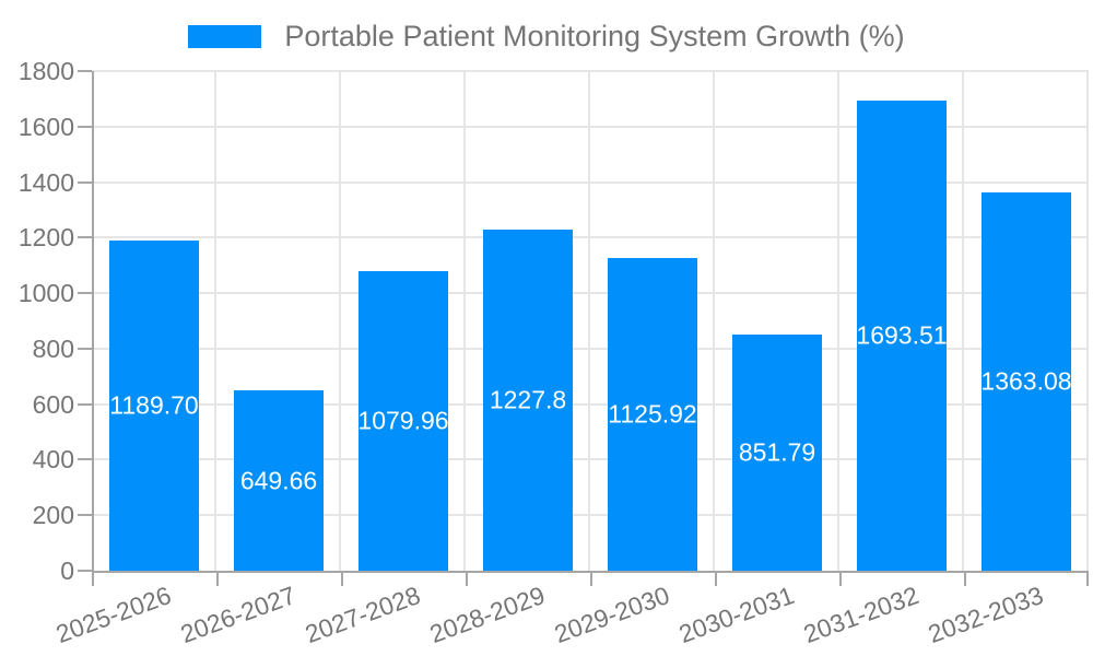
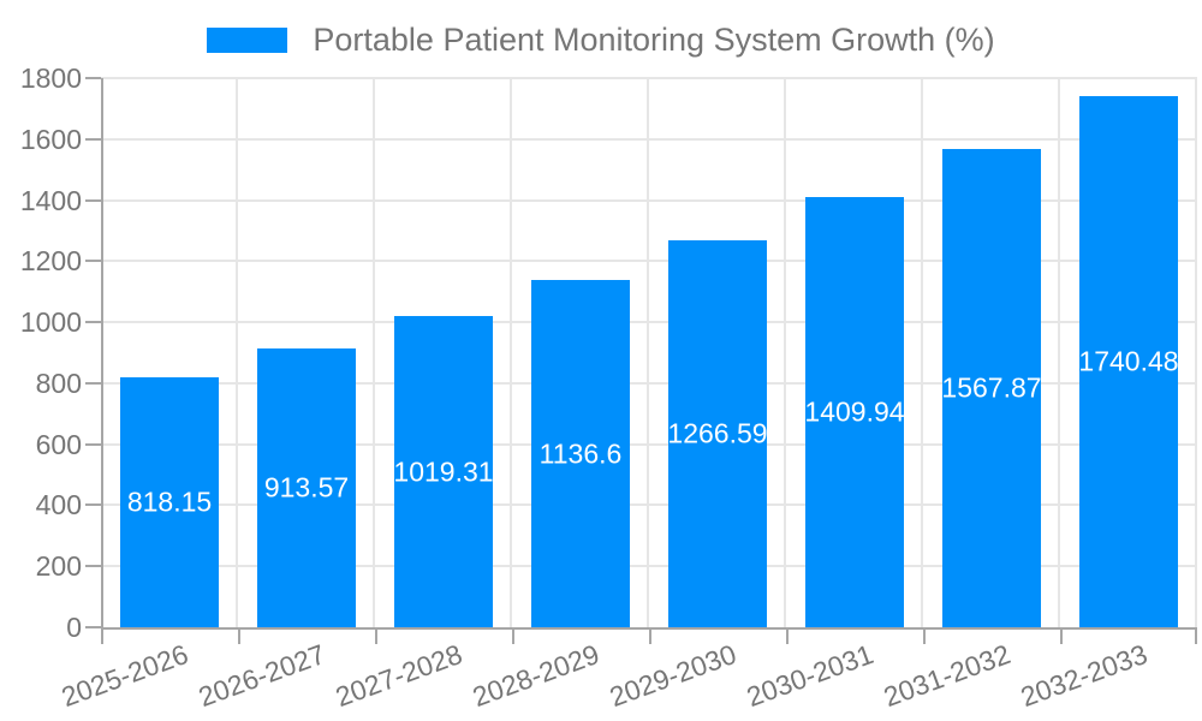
2025-2026: 1189.70 -> 818.15
2026-2027: 649.66 -> 913.57
2027-2028: 1079.96 -> 1019.31
2028-2029: 1227.8 -> 1136.6
2029-2030: 1125.92 -> 1266.59
2030-2031: 851.79 -> 1409.94
2031-2032: 1693.51 -> 1567.87
2032-2033: 1363.08 -> 1740.48
